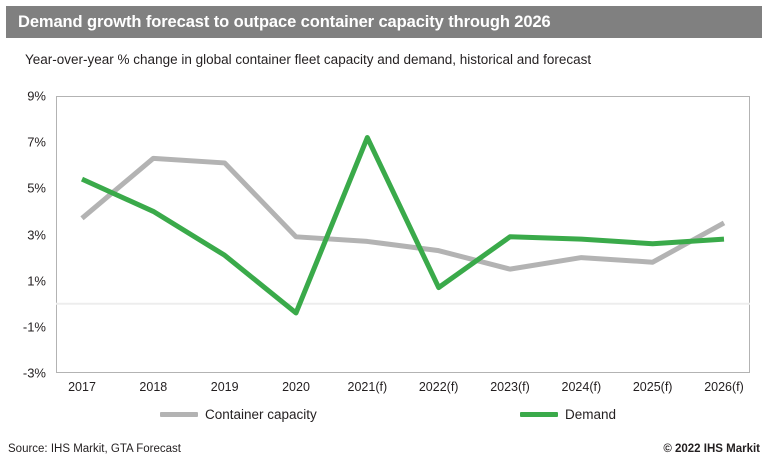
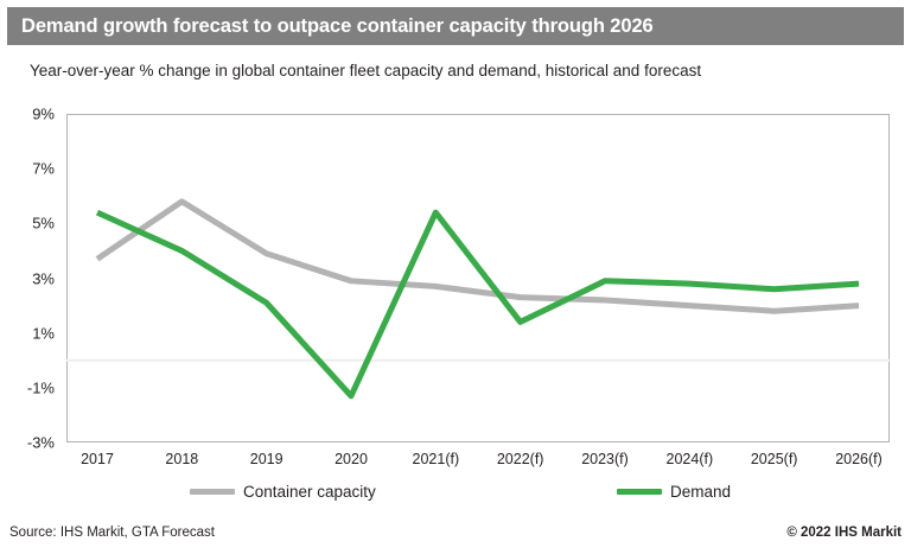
Container capacity/2018: 6.3% -> 5.8%
Container capacity/2019: 6.1% -> 3.9%
Demand/2020: -0.4% -> -1.3%
Demand/2021(f): 7.2% -> 5.4%
Demand/2022(f): 0.7% -> 1.4%
Container capacity/2023(f): 1.5% -> 2.2%
Container capacity/2026(f): 3.5% -> 2.0%
